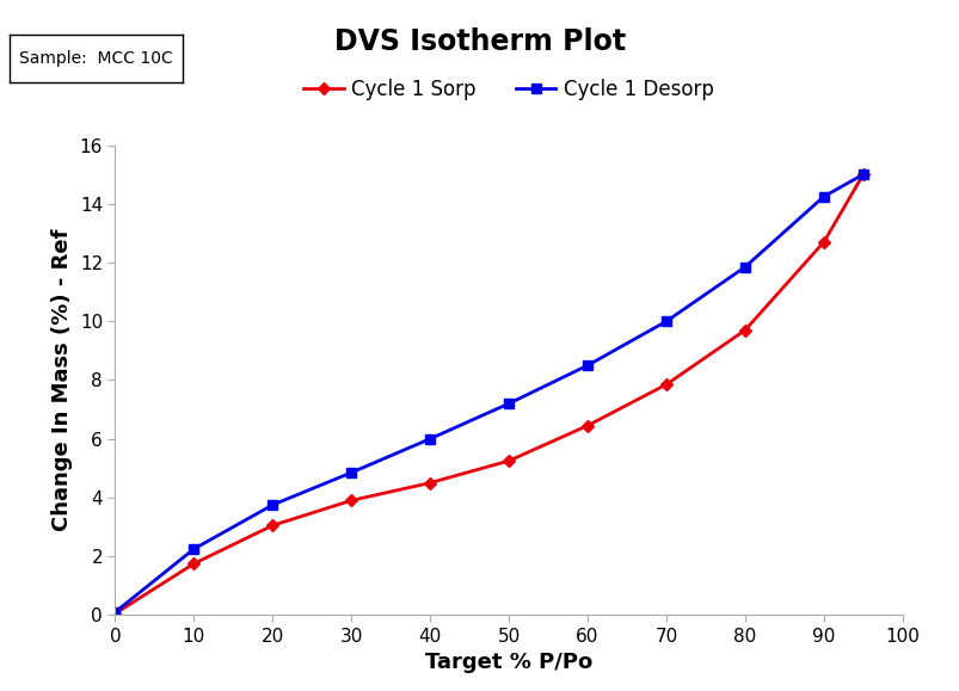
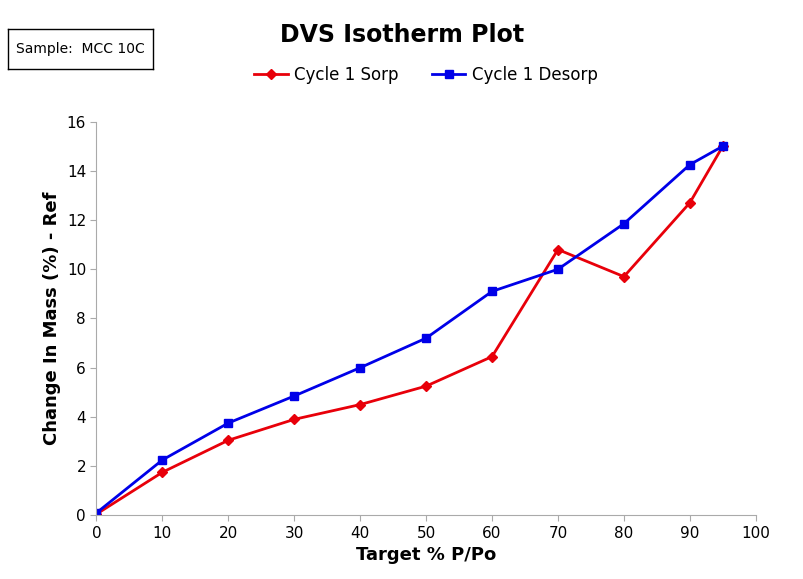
Cycle 1 Desorp/60: 8.50 -> 9.10
Cycle 1 Sorp/70: 7.85 -> 10.80
